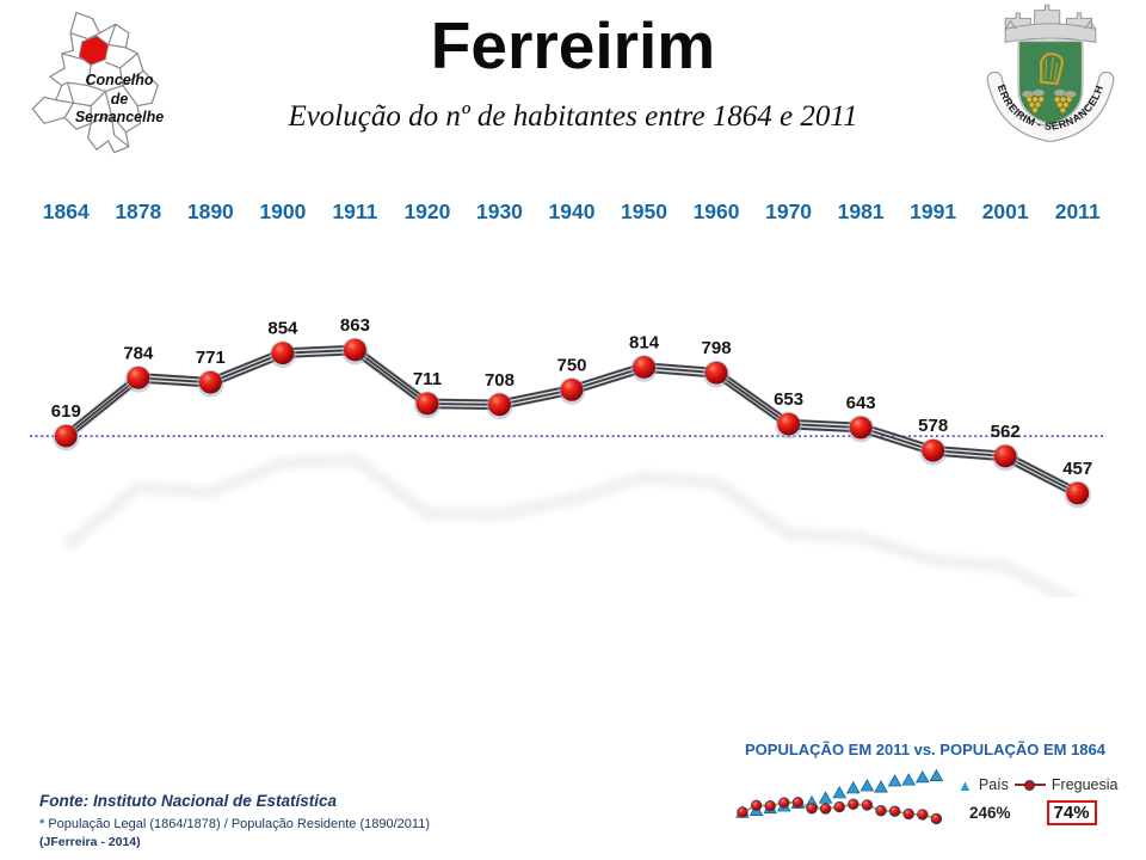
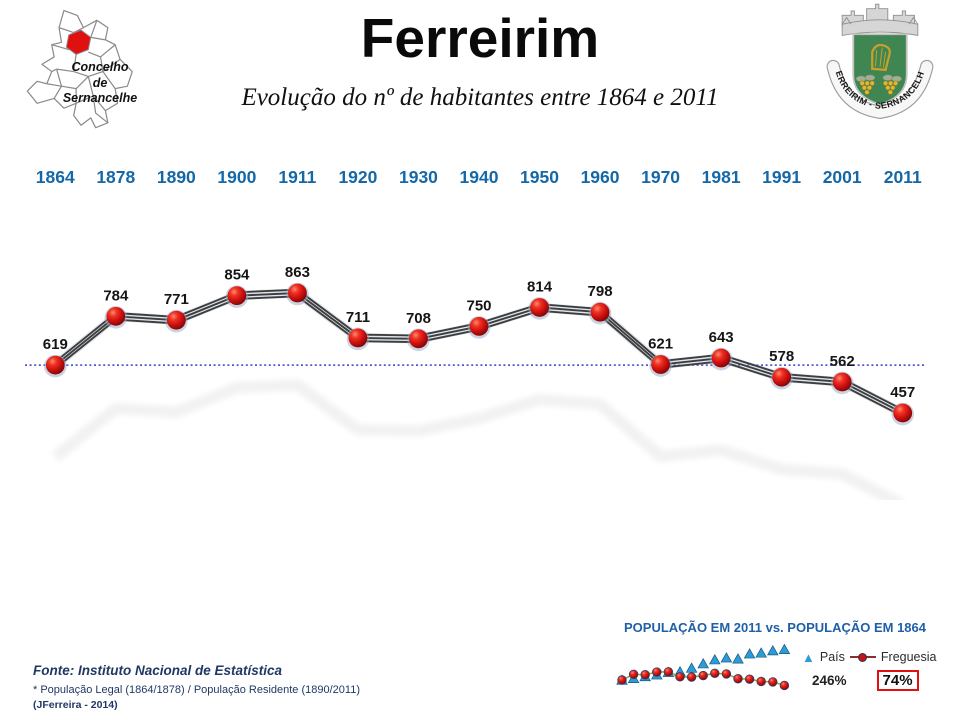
Evolução do nº de habitantes entre 1864 e 2011/1970: 653 -> 621
